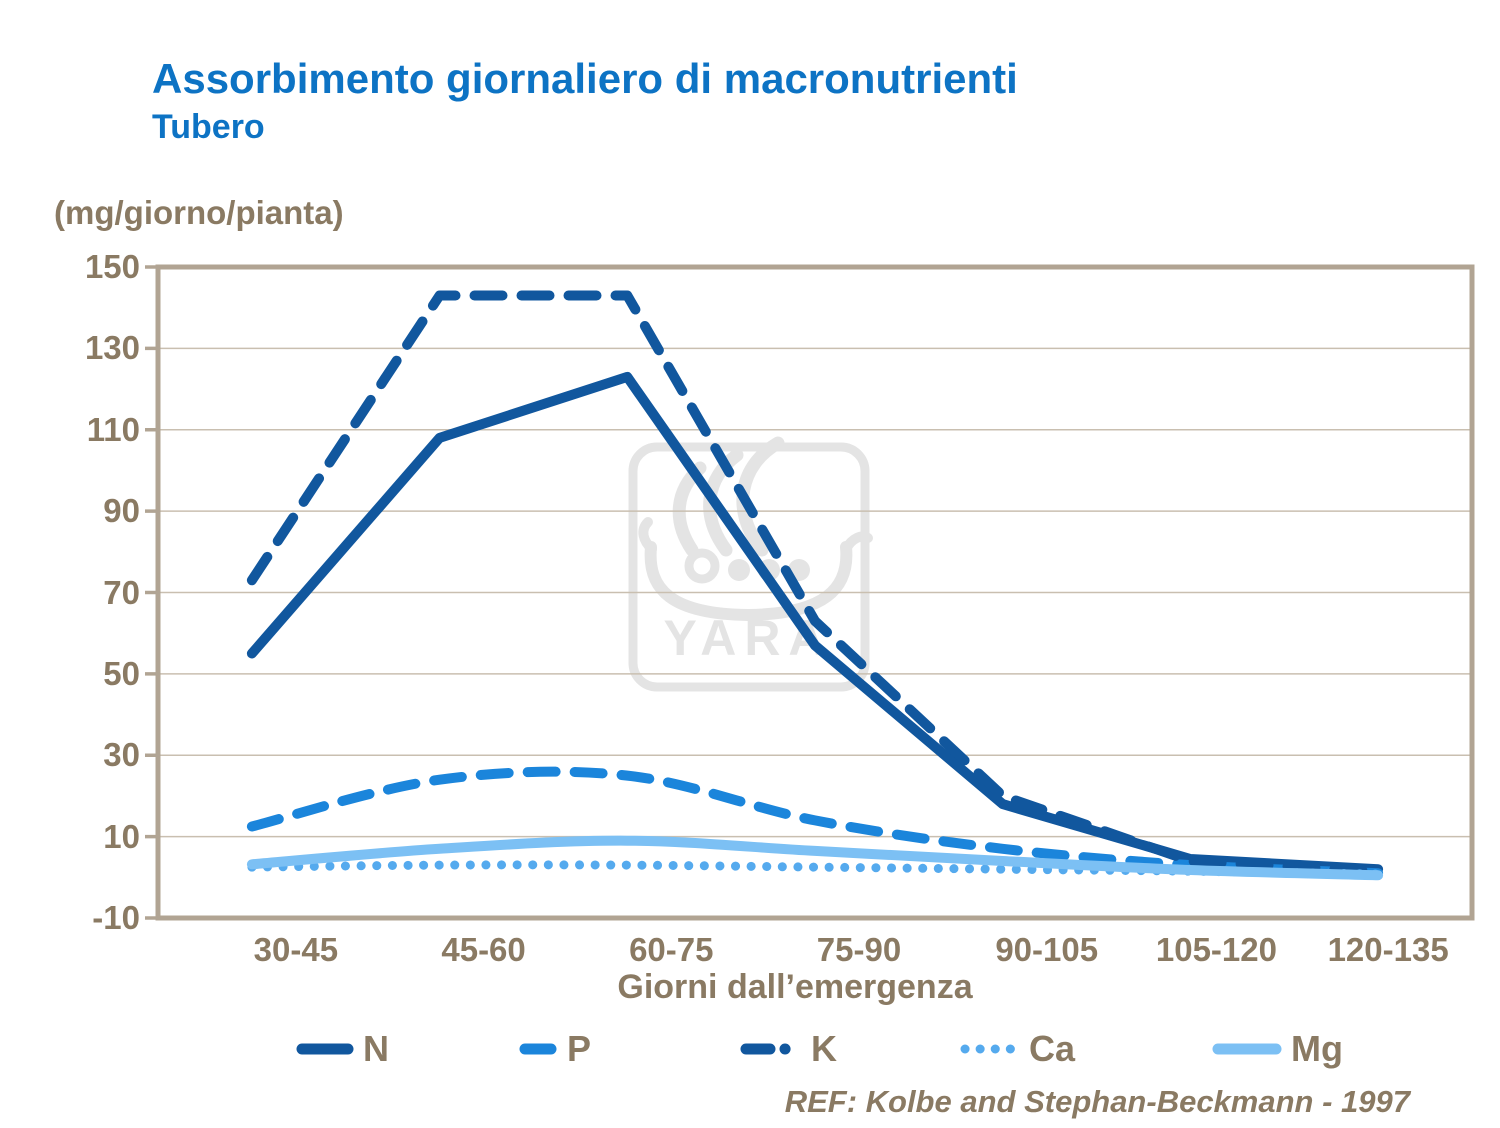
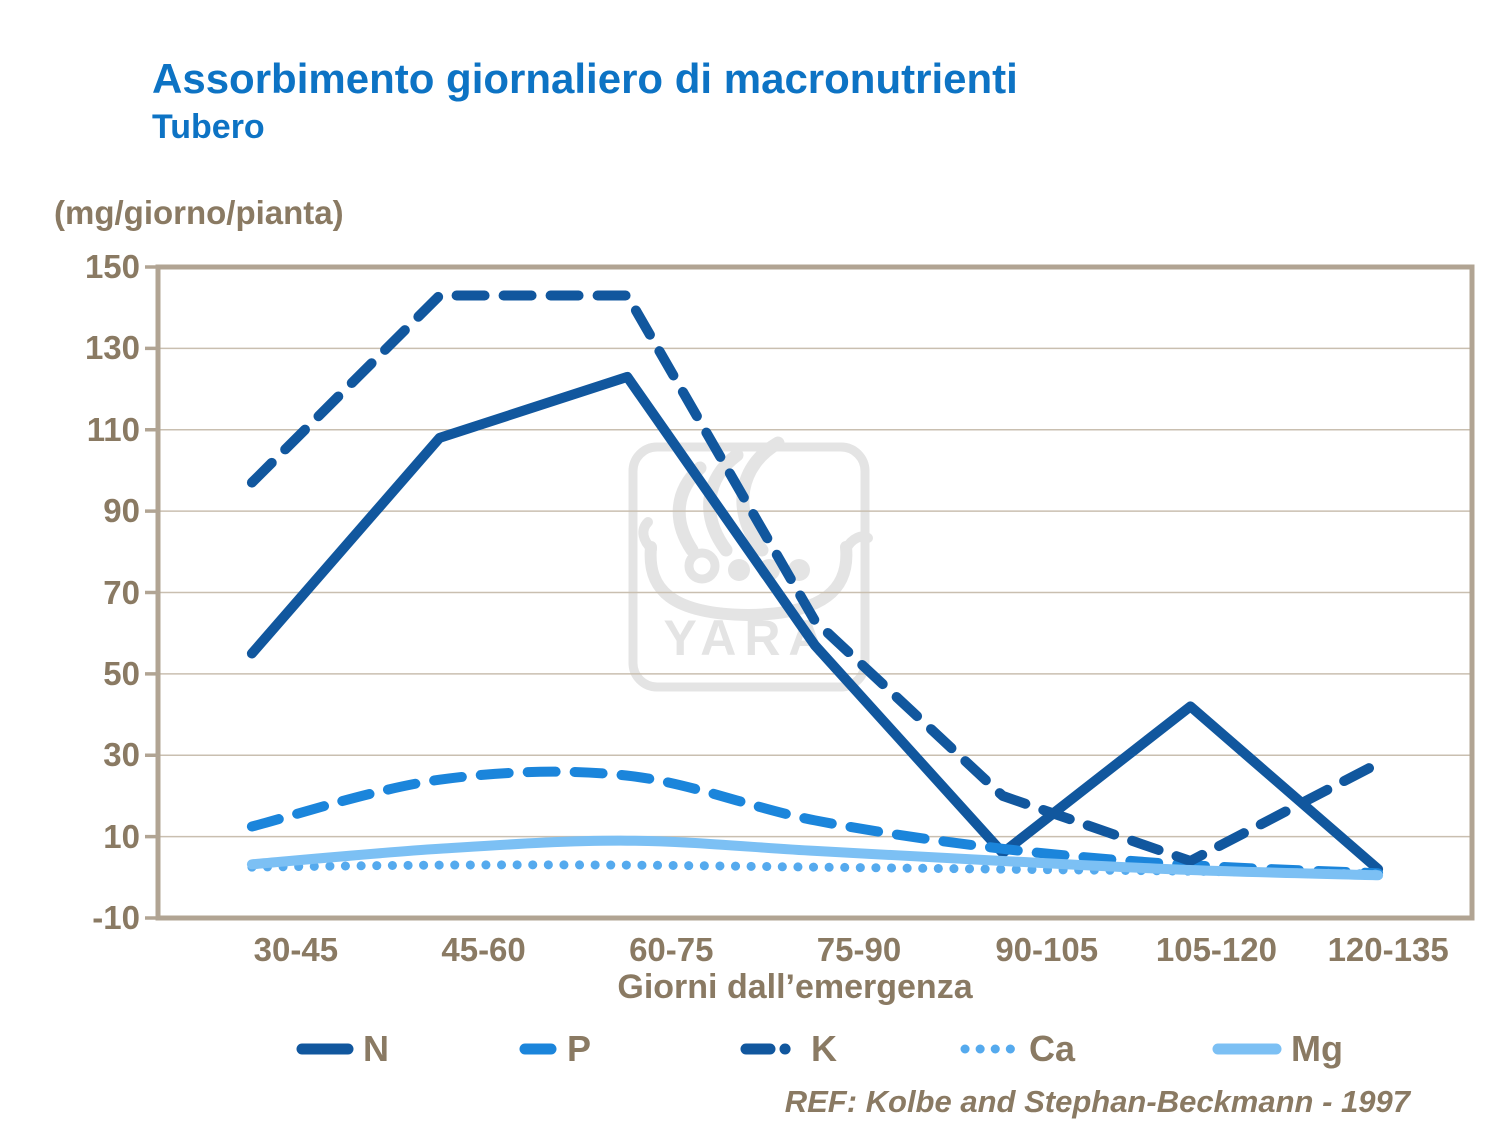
K/30-45: 73 -> 97
N/90-105: 18 -> 6
N/105-120: 4 -> 42
K/120-135: 2 -> 28
